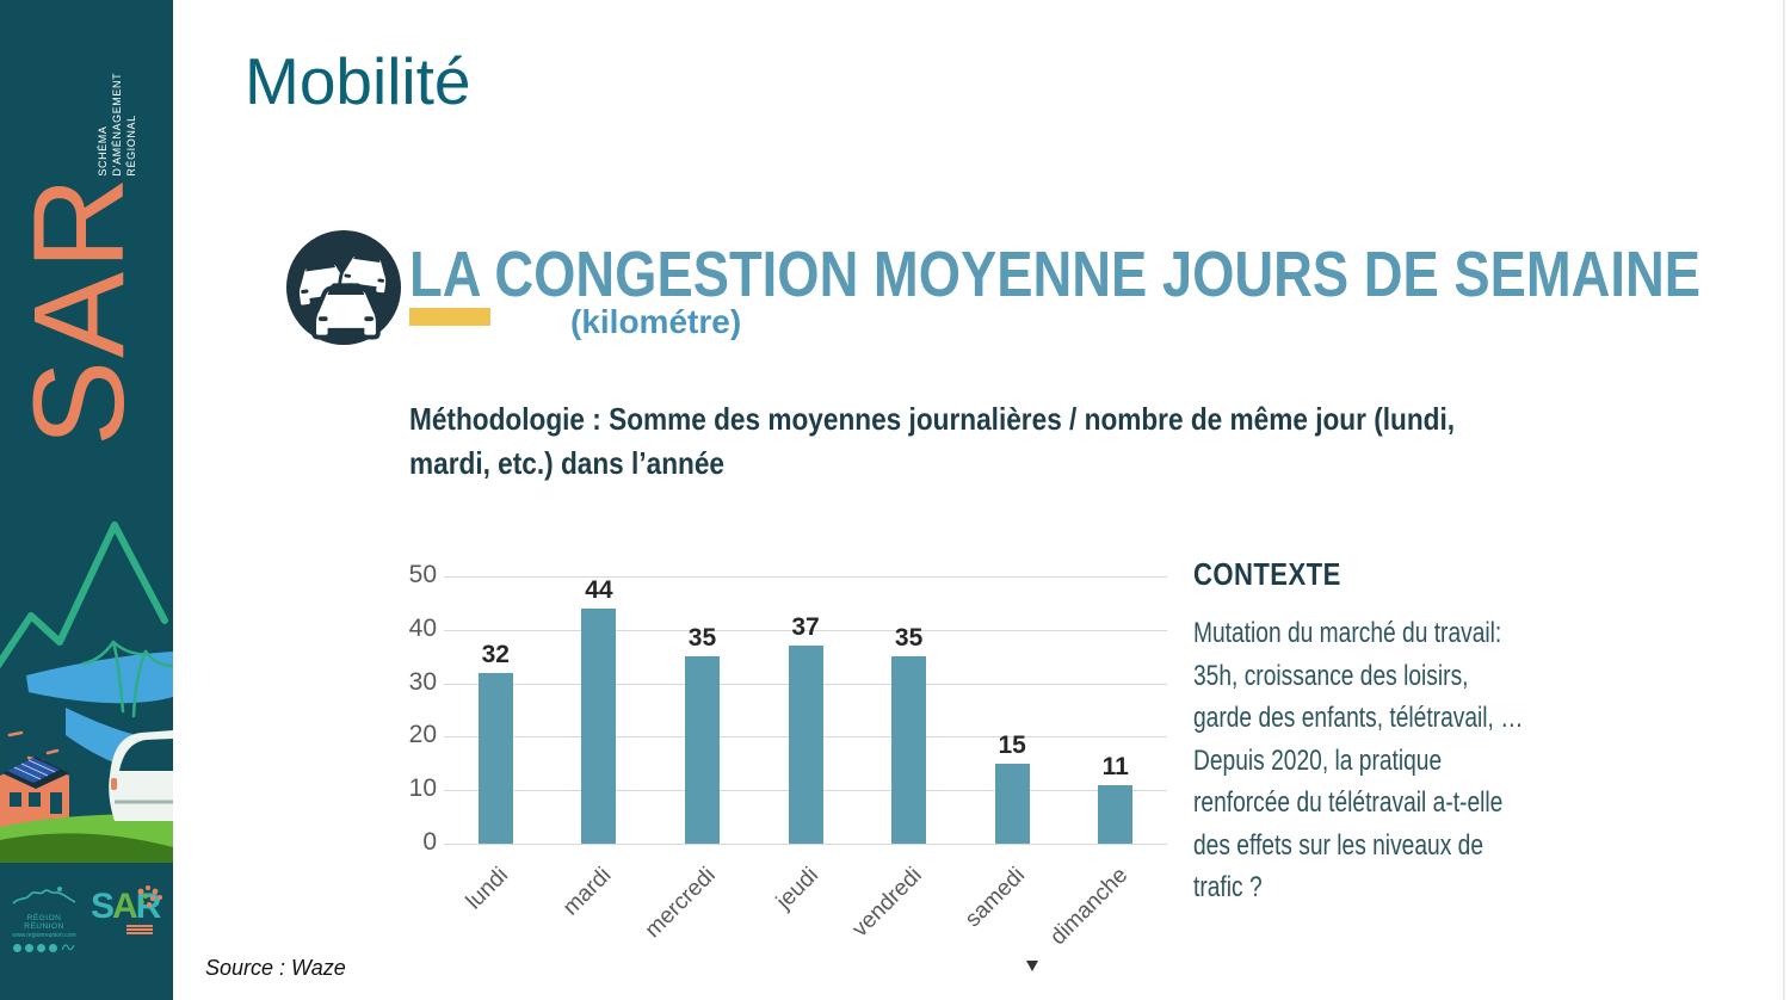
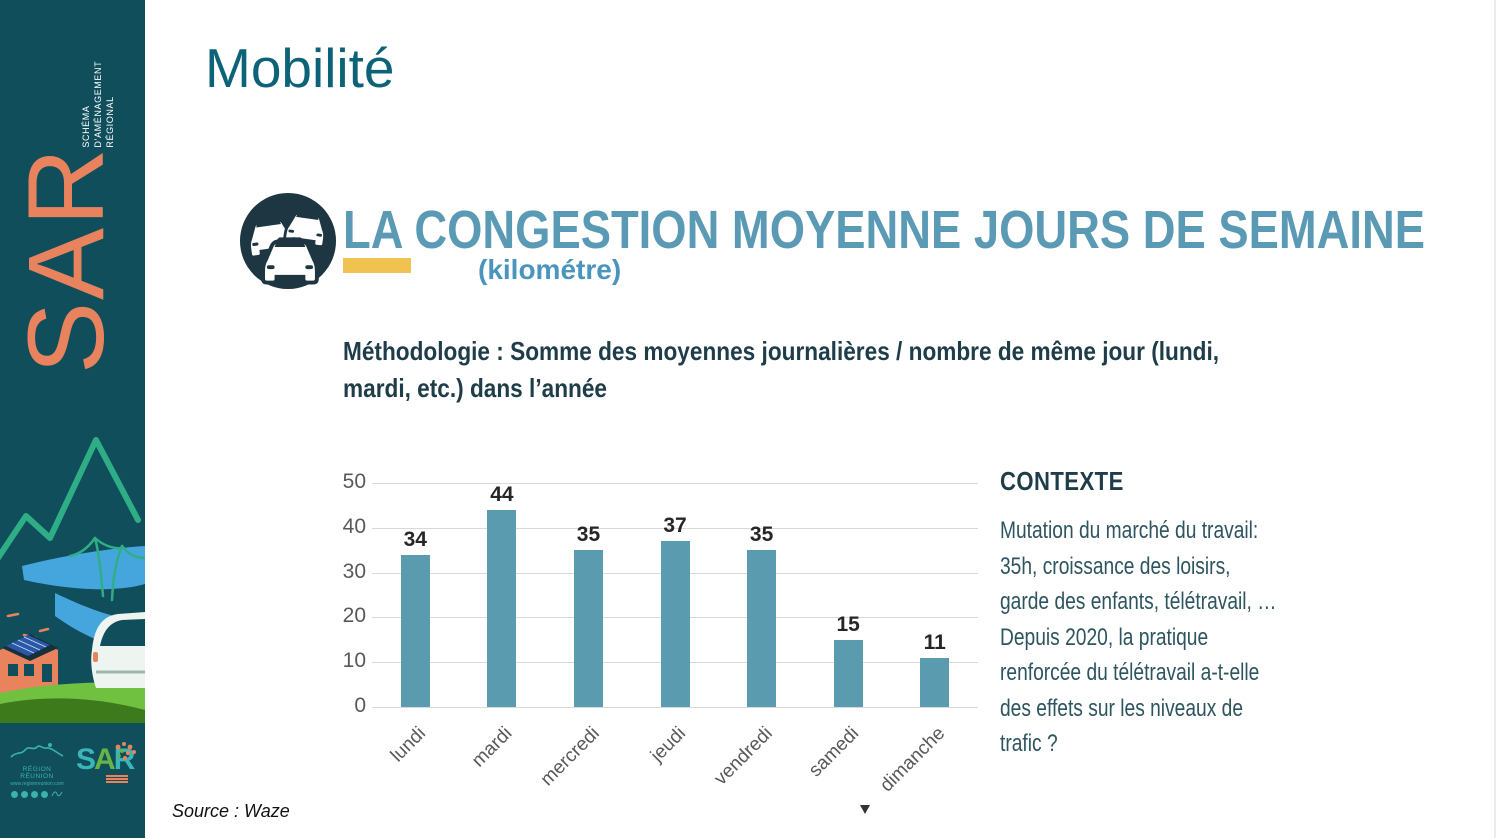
lundi: 32 -> 34
